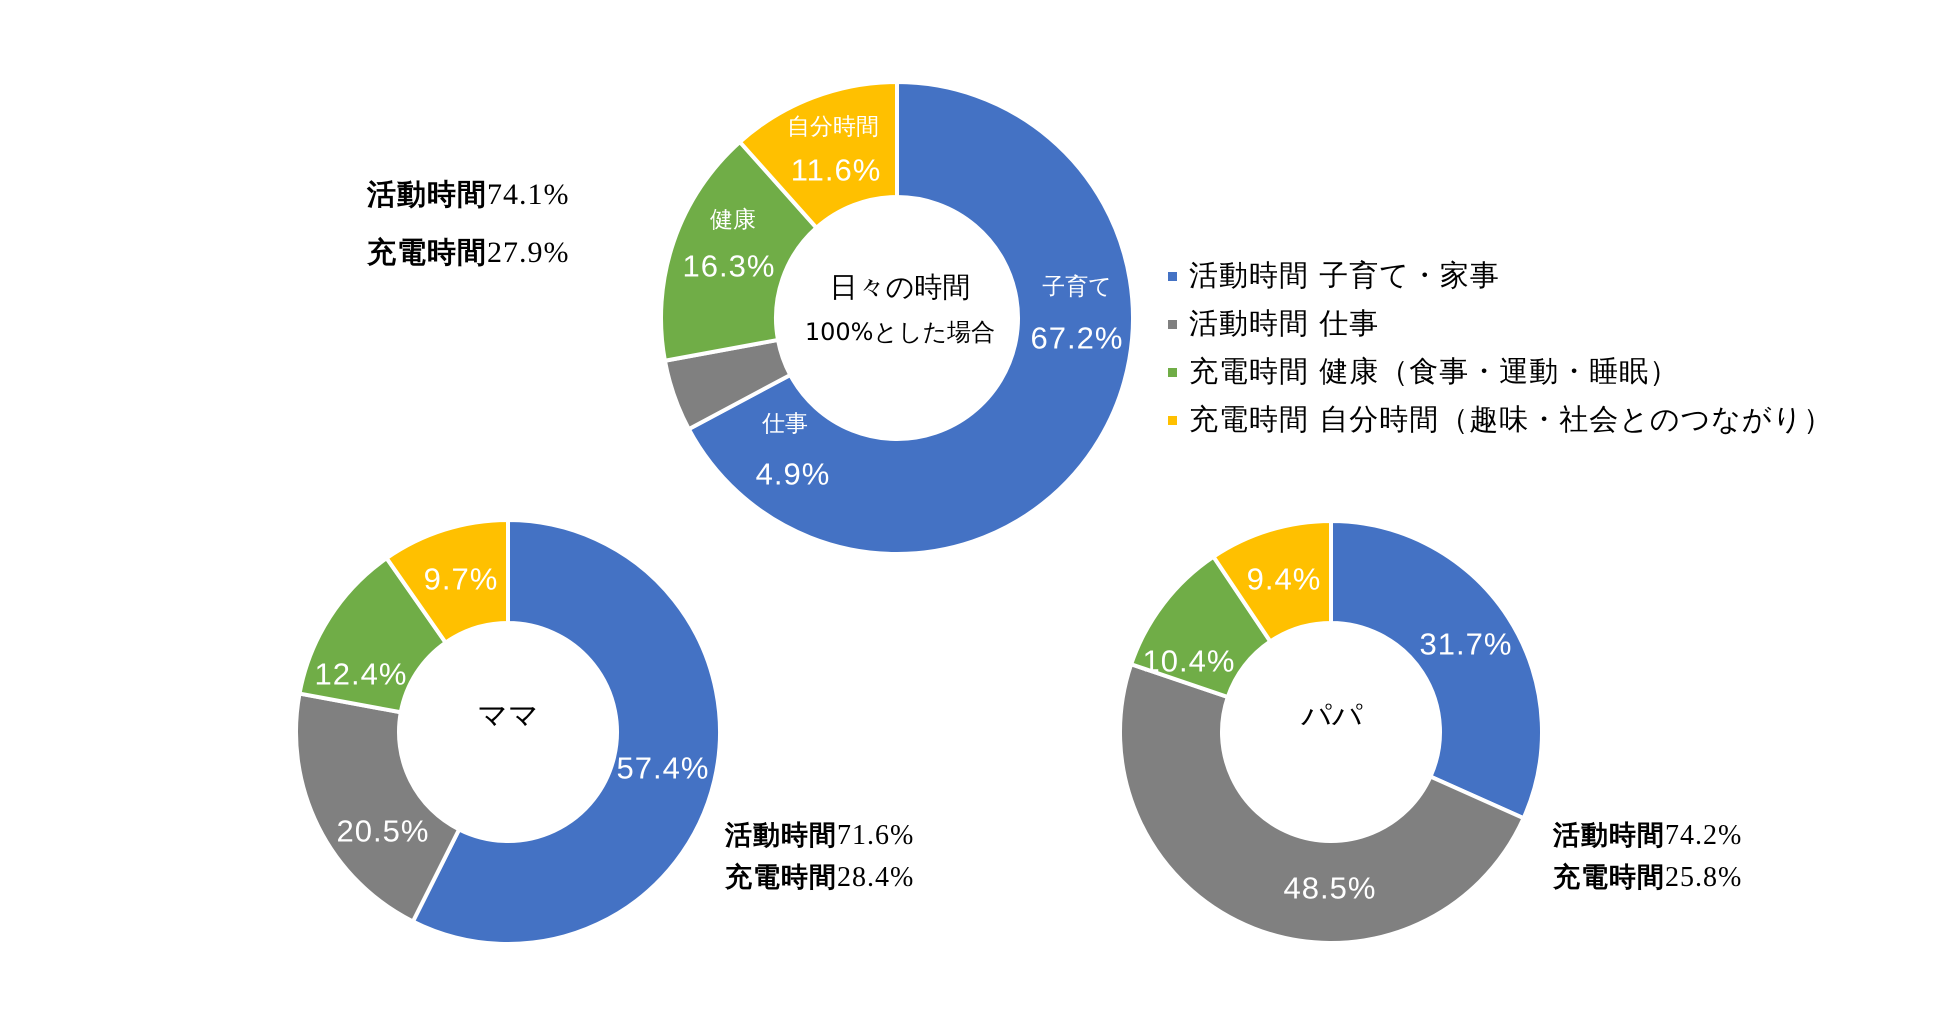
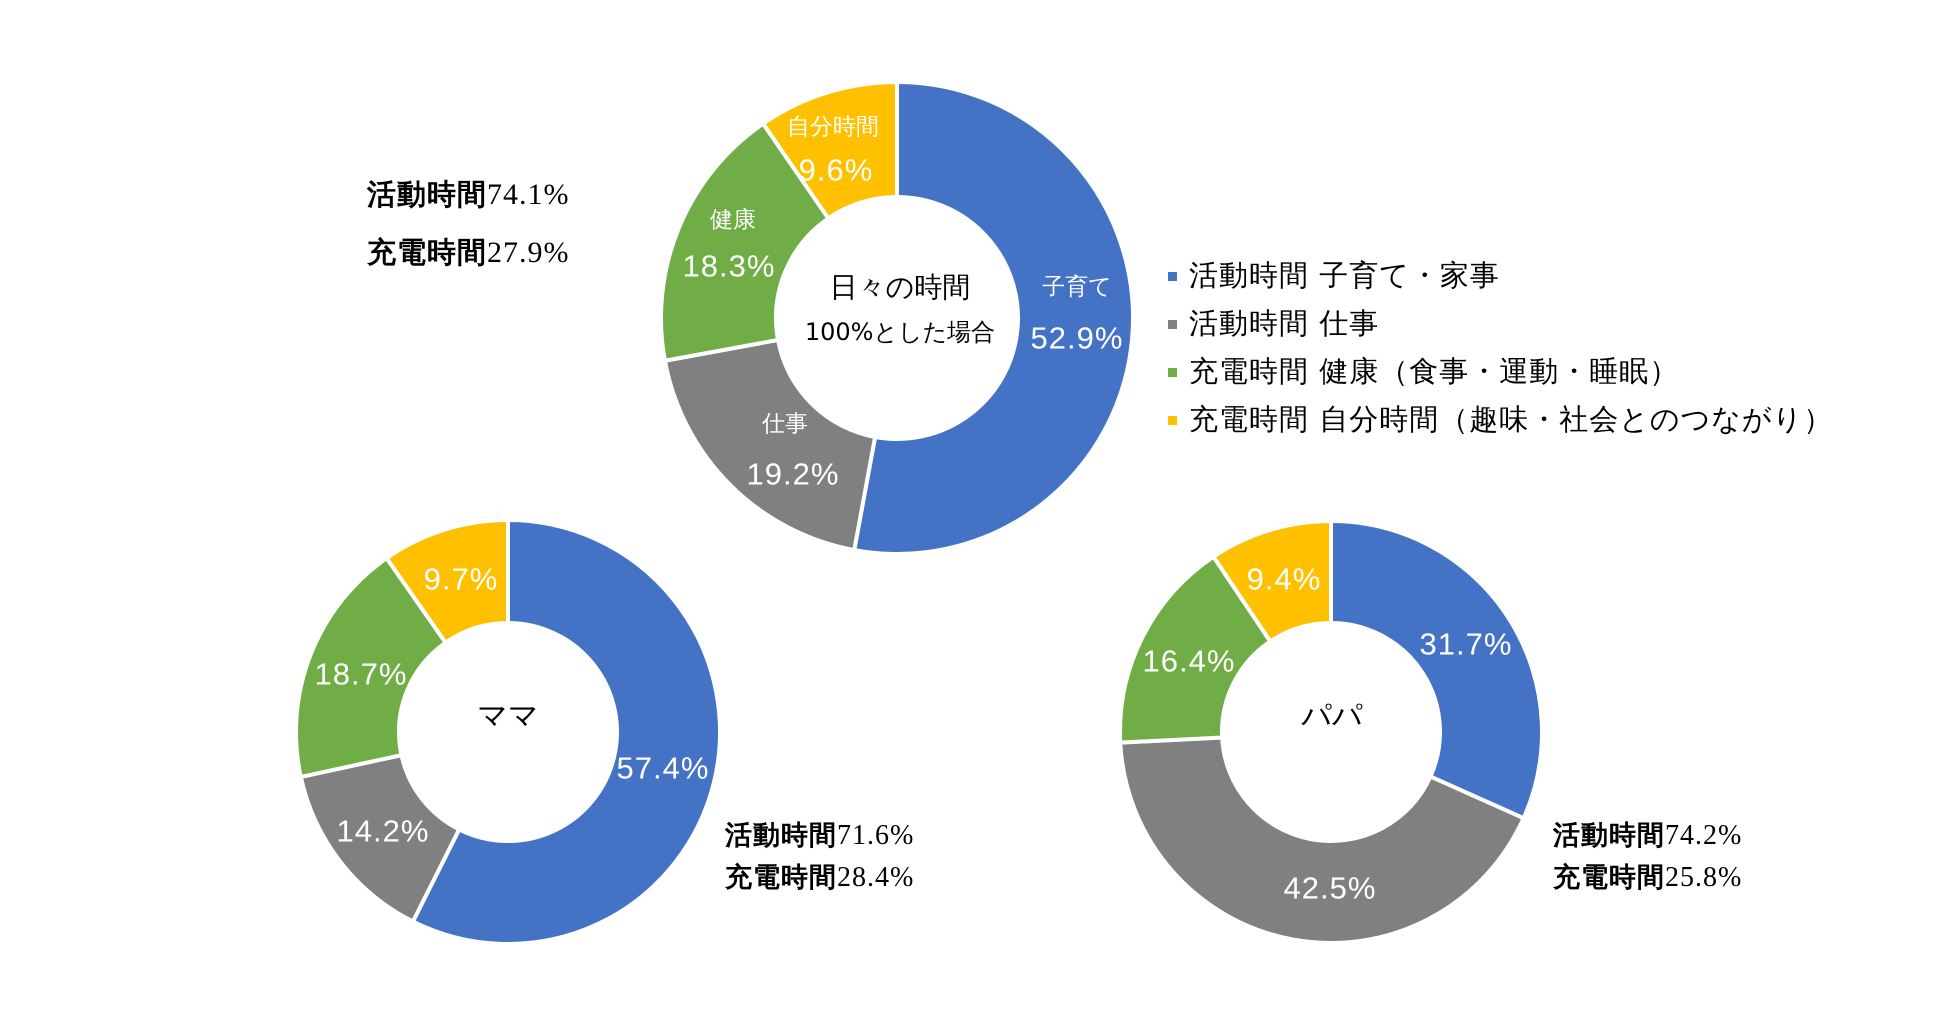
日々の時間 100%とした場合/子育て: 67.2% -> 52.9%
日々の時間 100%とした場合/仕事: 4.9% -> 19.2%
日々の時間 100%とした場合/健康: 16.3% -> 18.3%
日々の時間 100%とした場合/自分時間: 11.6% -> 9.6%
ママ/仕事: 20.5% -> 14.2%
ママ/健康: 12.4% -> 18.7%
パパ/仕事: 48.5% -> 42.5%
パパ/健康: 10.4% -> 16.4%
